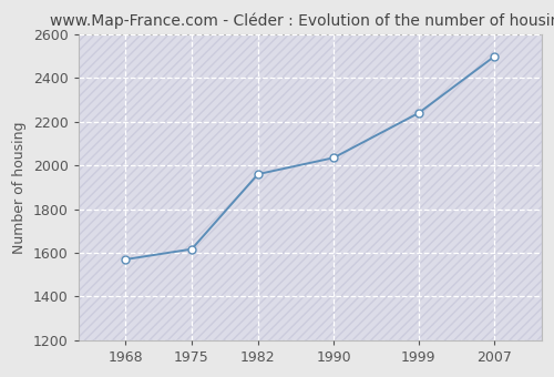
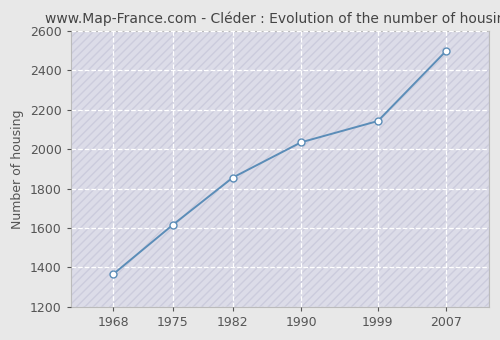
1968: 1570 -> 1370
1982: 1960 -> 1860
1999: 2240 -> 2140
